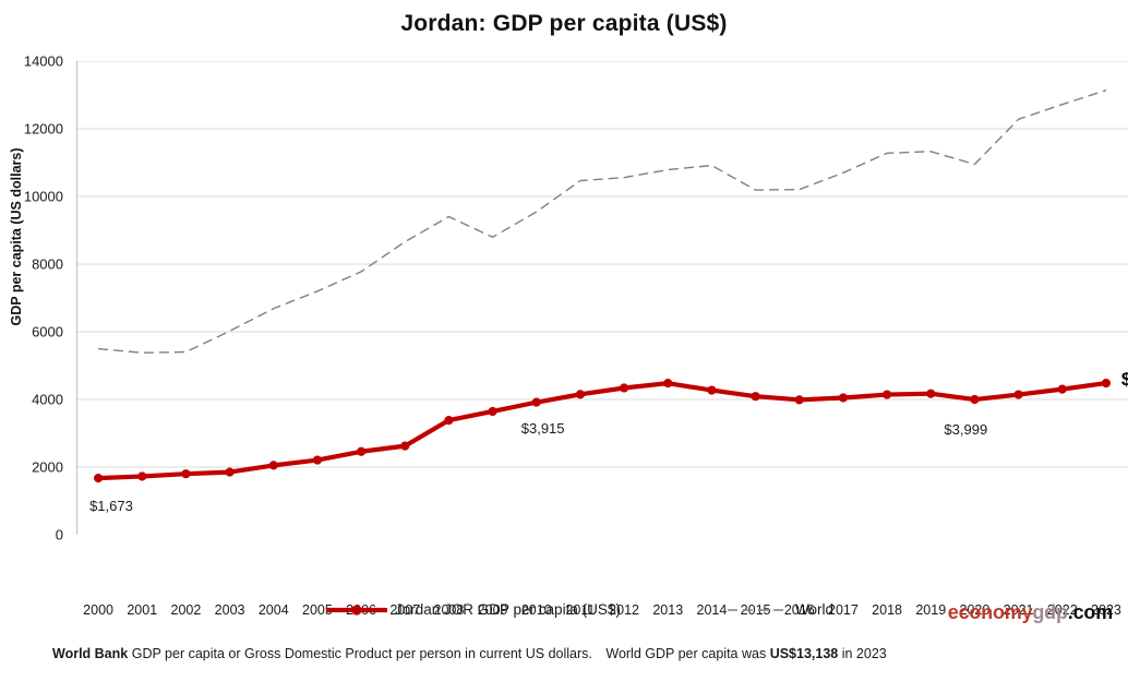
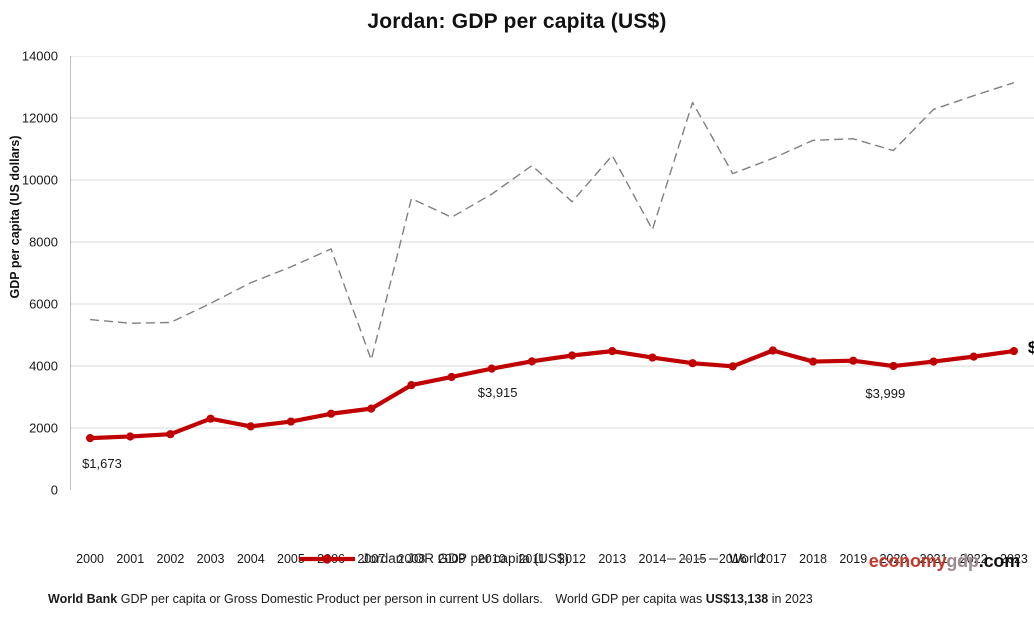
Jordan JOR GDP per capita (US$)/2003: 1900 -> 2300
World/2007: 8700 -> 4200
World/2012: 10600 -> 9300
World/2014: 10900 -> 8400
World/2015: 10200 -> 12500
Jordan JOR GDP per capita (US$)/2017: 4000 -> 4500
